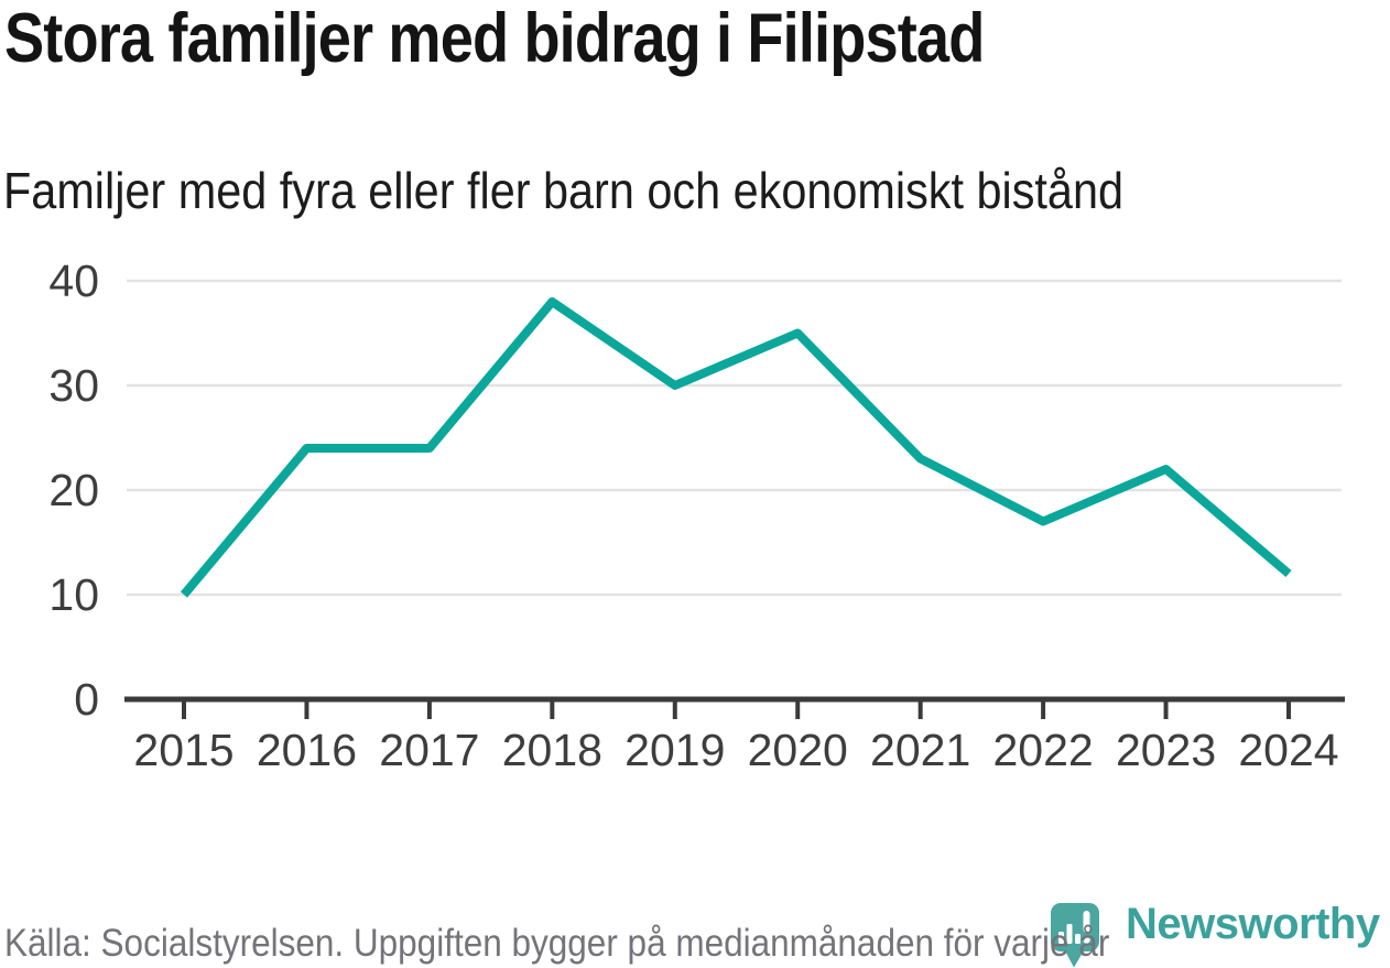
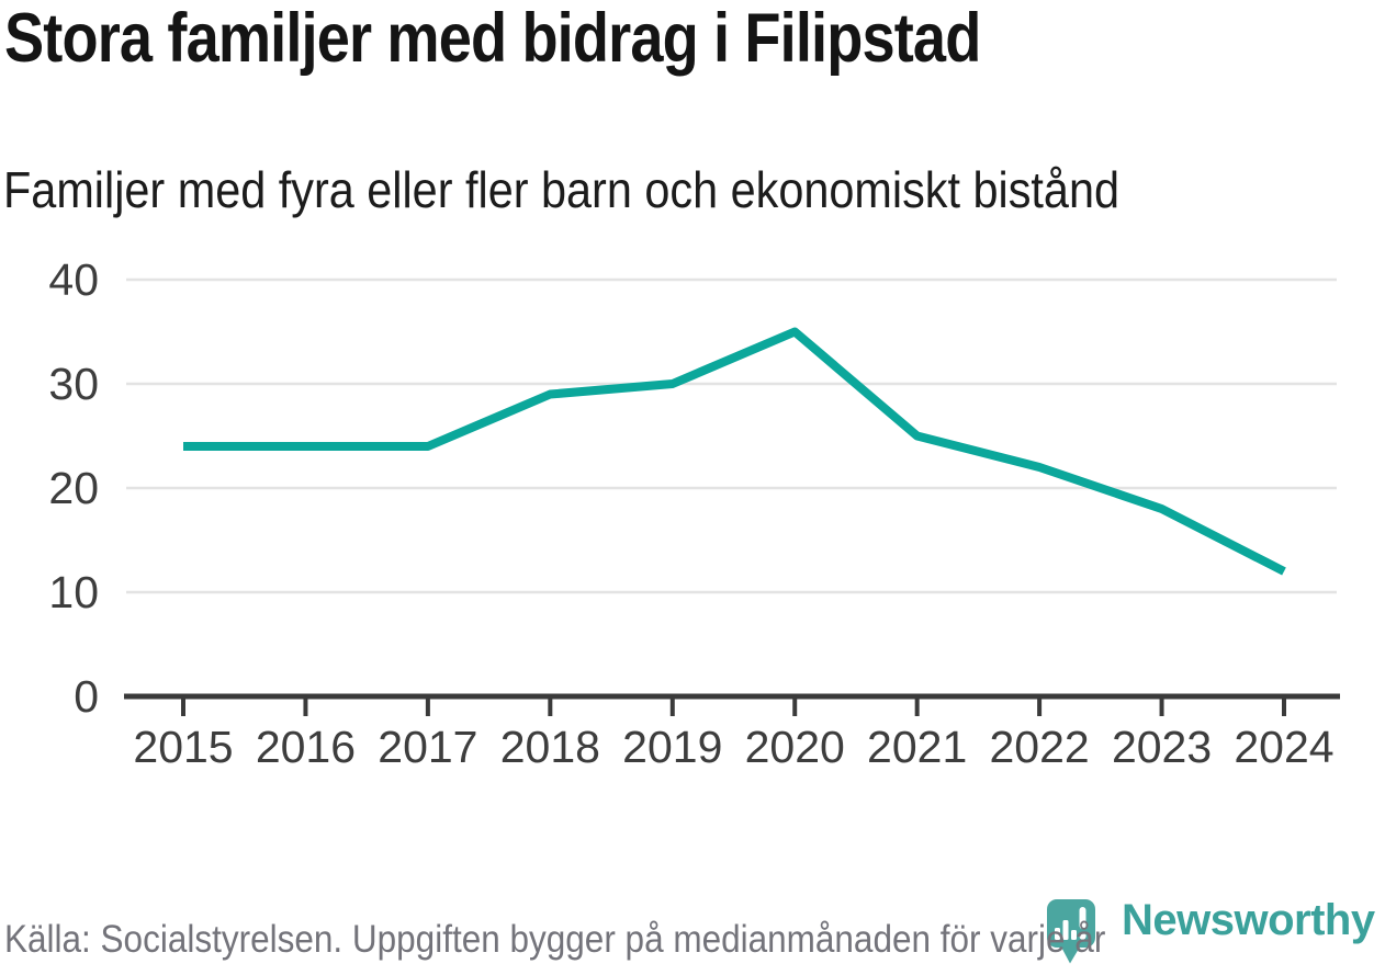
2015: 10 -> 24
2018: 38 -> 29
2021: 23 -> 25
2022: 17 -> 22
2023: 22 -> 18
